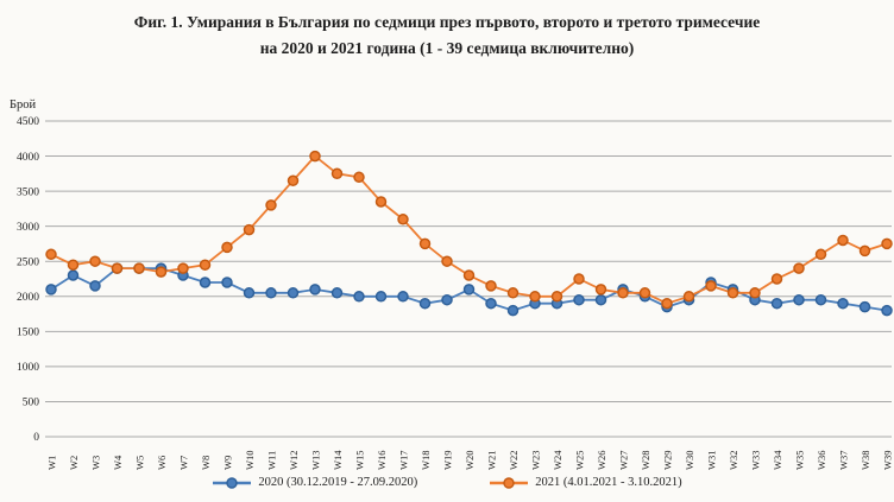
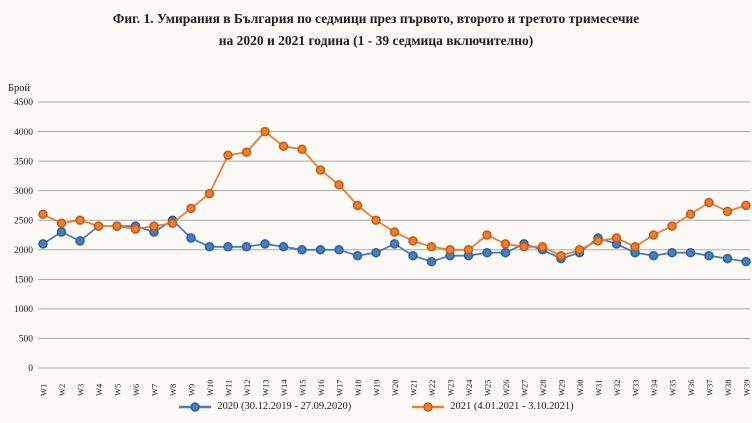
2020 (30.12.2019 - 27.09.2020)/W8: 2200 -> 2500
2021 (4.01.2021 - 3.10.2021)/W11: 3300 -> 3600
2021 (4.01.2021 - 3.10.2021)/W32: 2000 -> 2200
